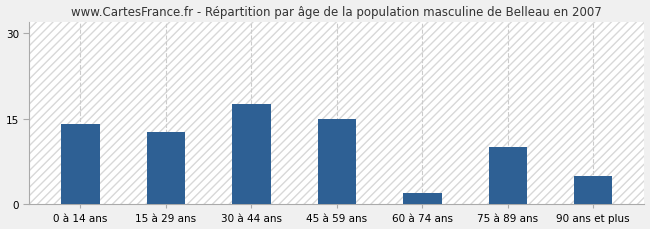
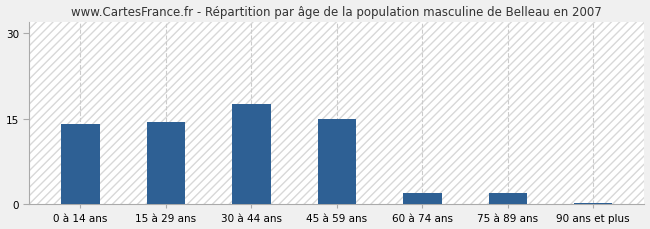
15 à 29 ans: 12.6 -> 14.5
75 à 89 ans: 10.0 -> 2.0
90 ans et plus: 5.0 -> 0.2
